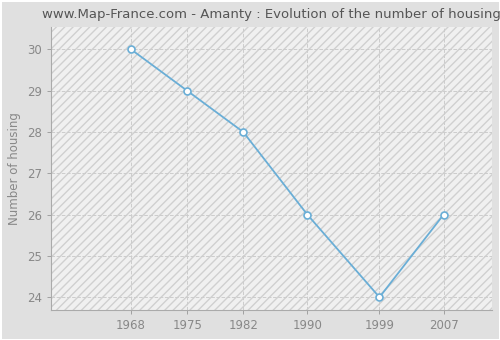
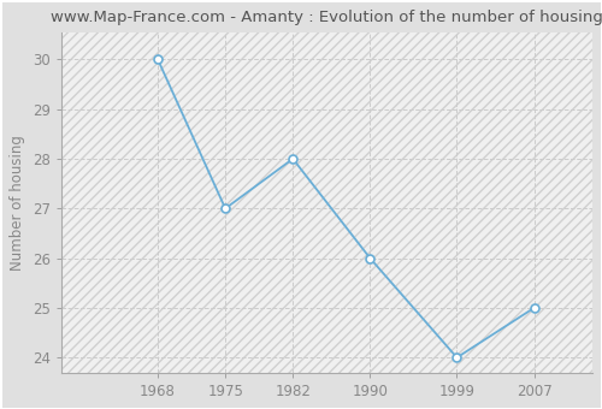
1975: 29 -> 27
2007: 26 -> 25
